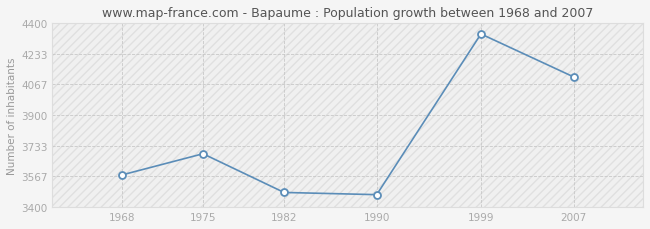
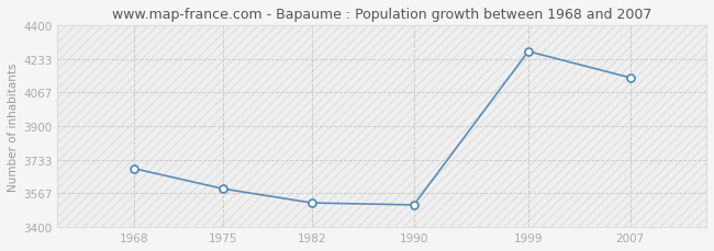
1968: 3580 -> 3690
1975: 3690 -> 3590
1982: 3480 -> 3520
1990: 3470 -> 3510
1999: 4340 -> 4270
2007: 4110 -> 4140
